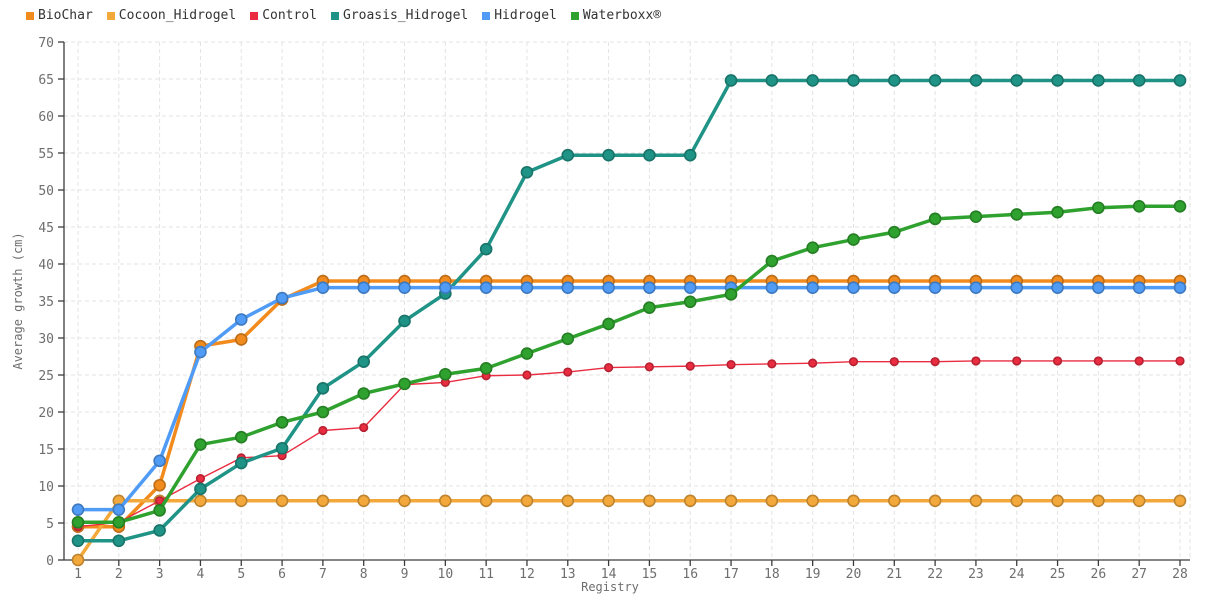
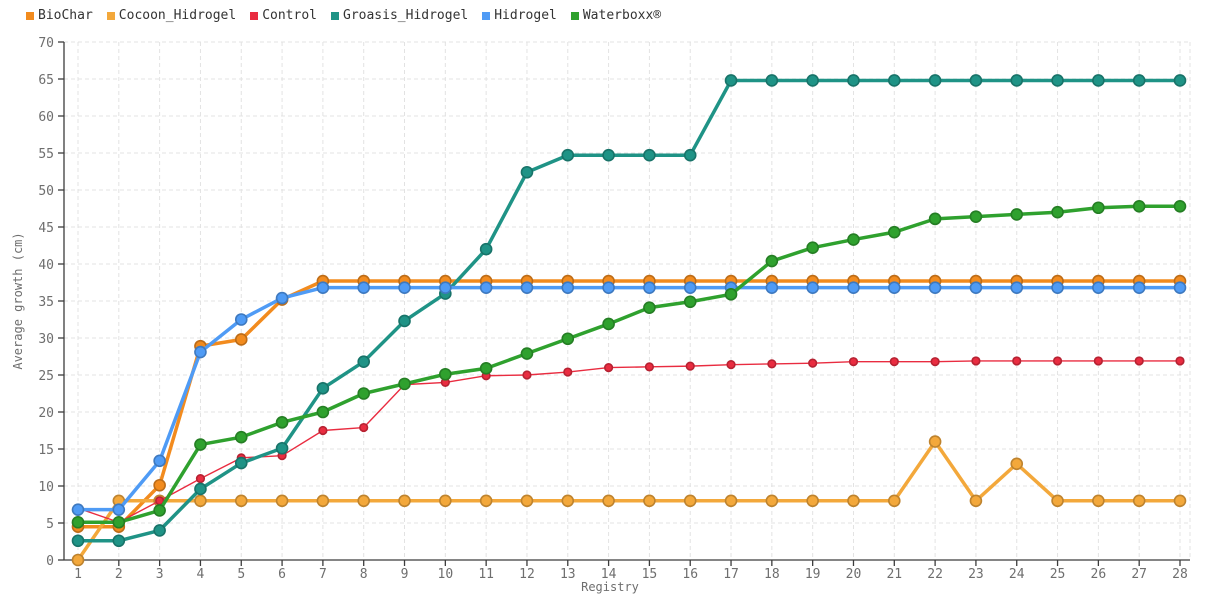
Control/1: 4 -> 7
Cocoon_Hidrogel/22: 8 -> 16
Cocoon_Hidrogel/24: 8 -> 13
